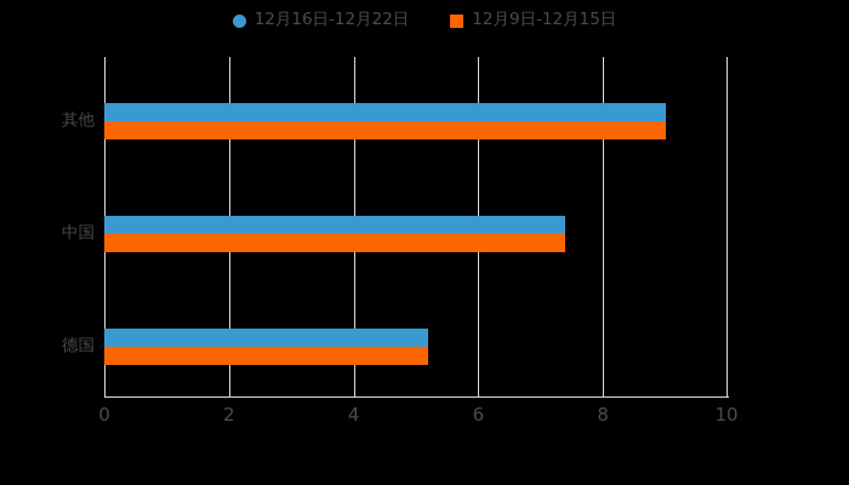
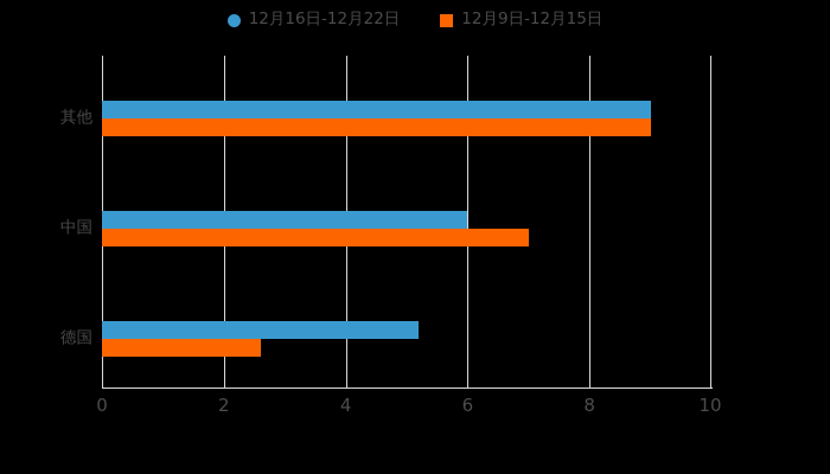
12月16日-12月22日/中国: 7.4 -> 6.0
12月9日-12月15日/中国: 7.4 -> 7.0
12月9日-12月15日/德国: 5.2 -> 2.6
